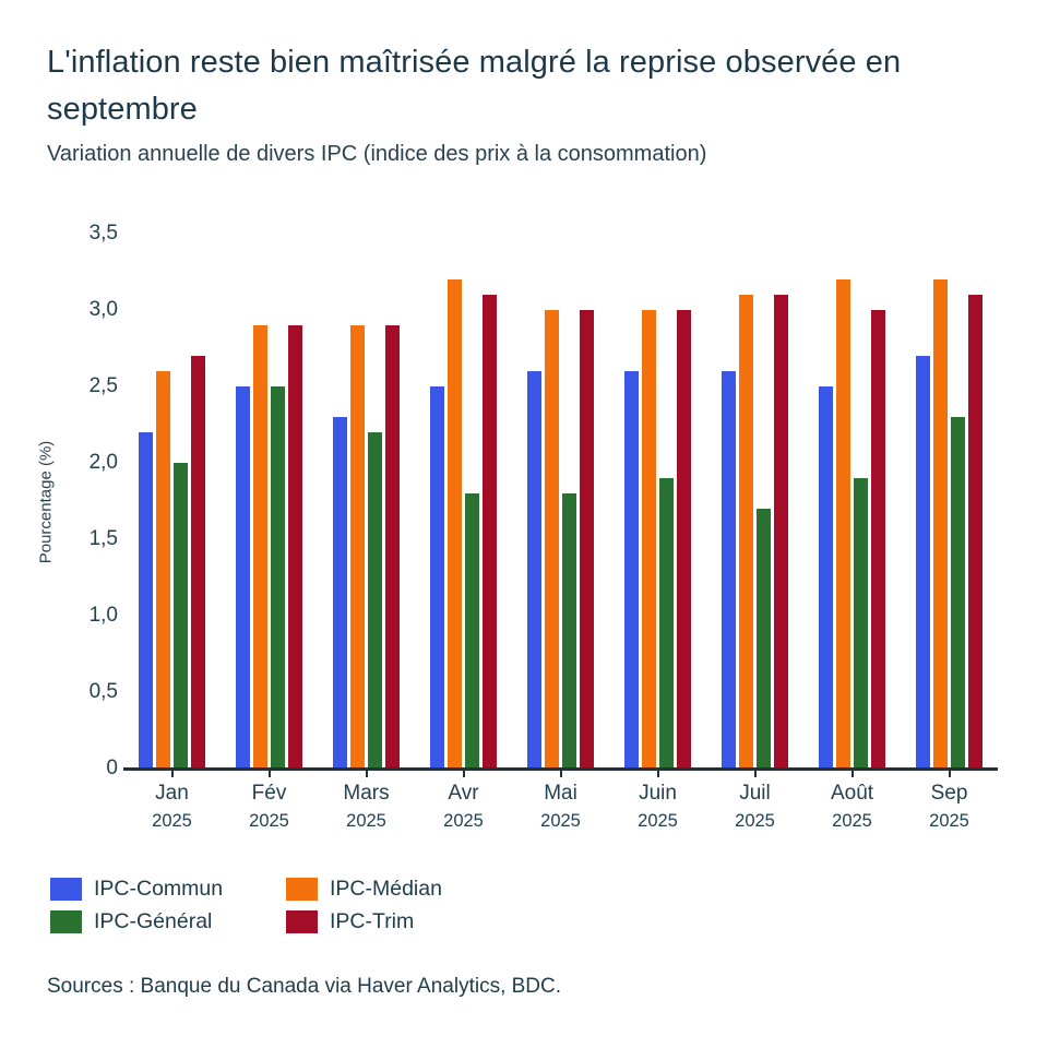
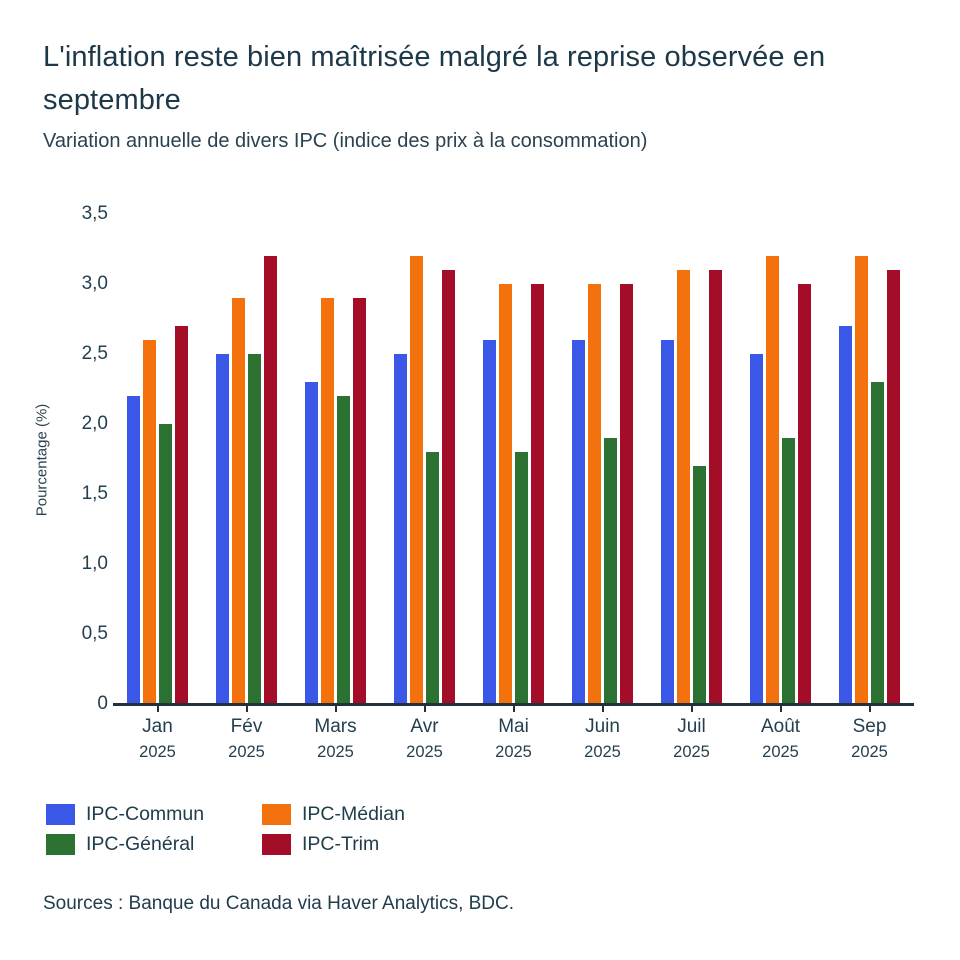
IPC-Trim/Fév: 2,9 -> 3,2
